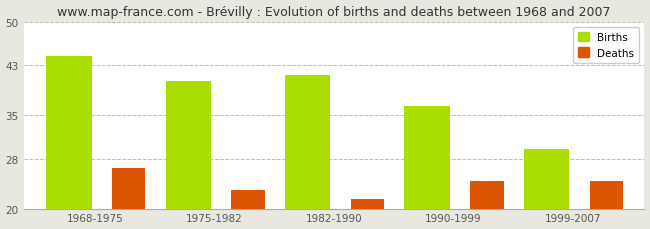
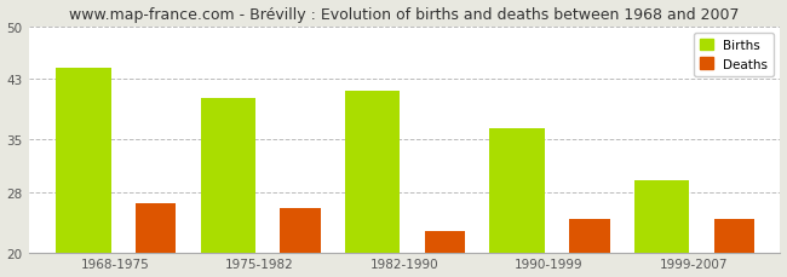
Deaths/1975-1982: 23.0 -> 25.8
Deaths/1982-1990: 21.5 -> 22.8
